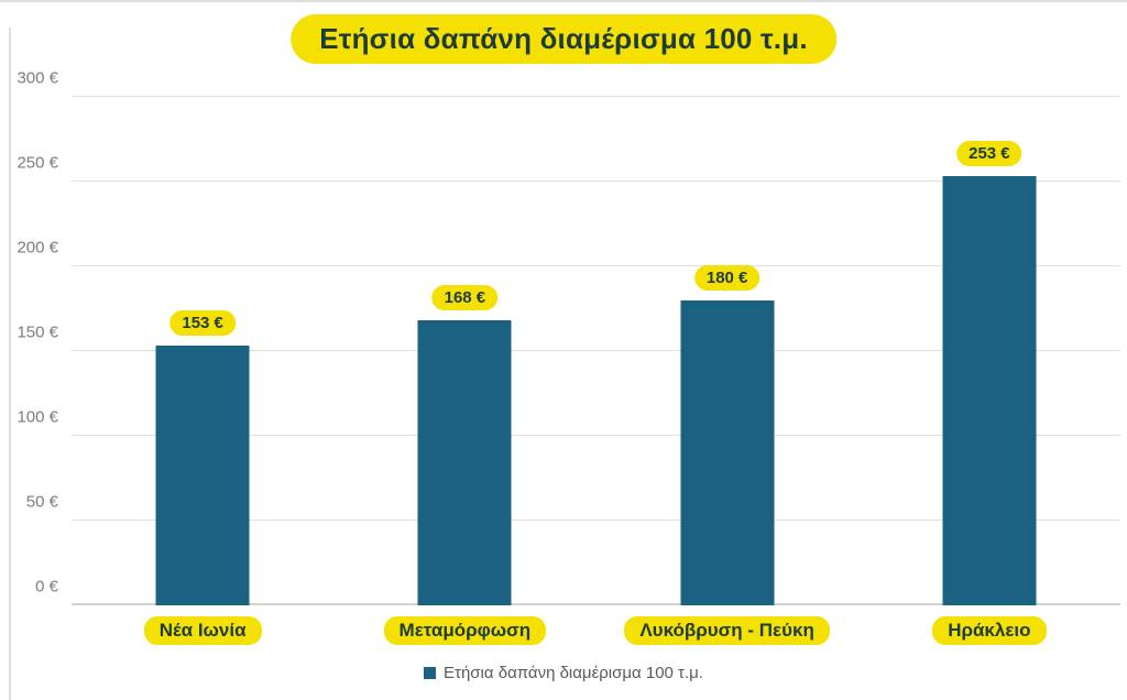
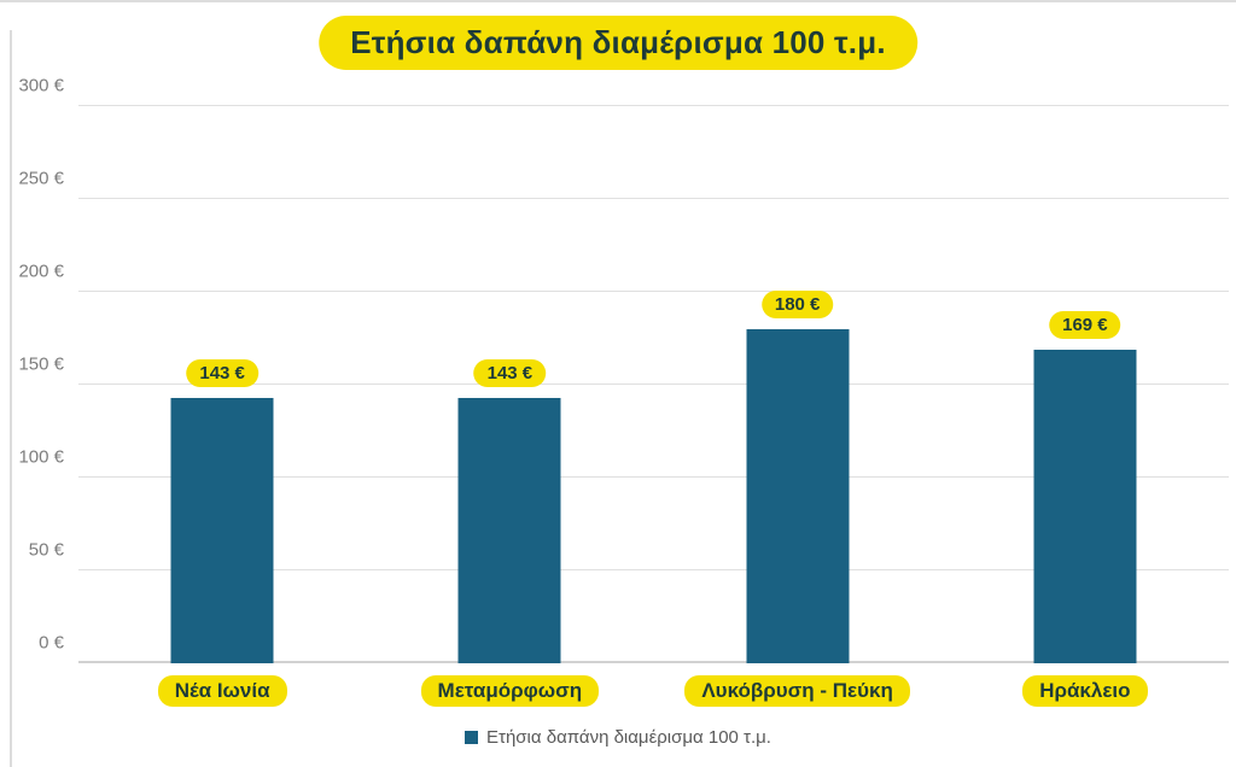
Νέα Ιωνία: 153 -> 143
Μεταμόρφωση: 168 -> 143
Ηράκλειο: 253 -> 169
